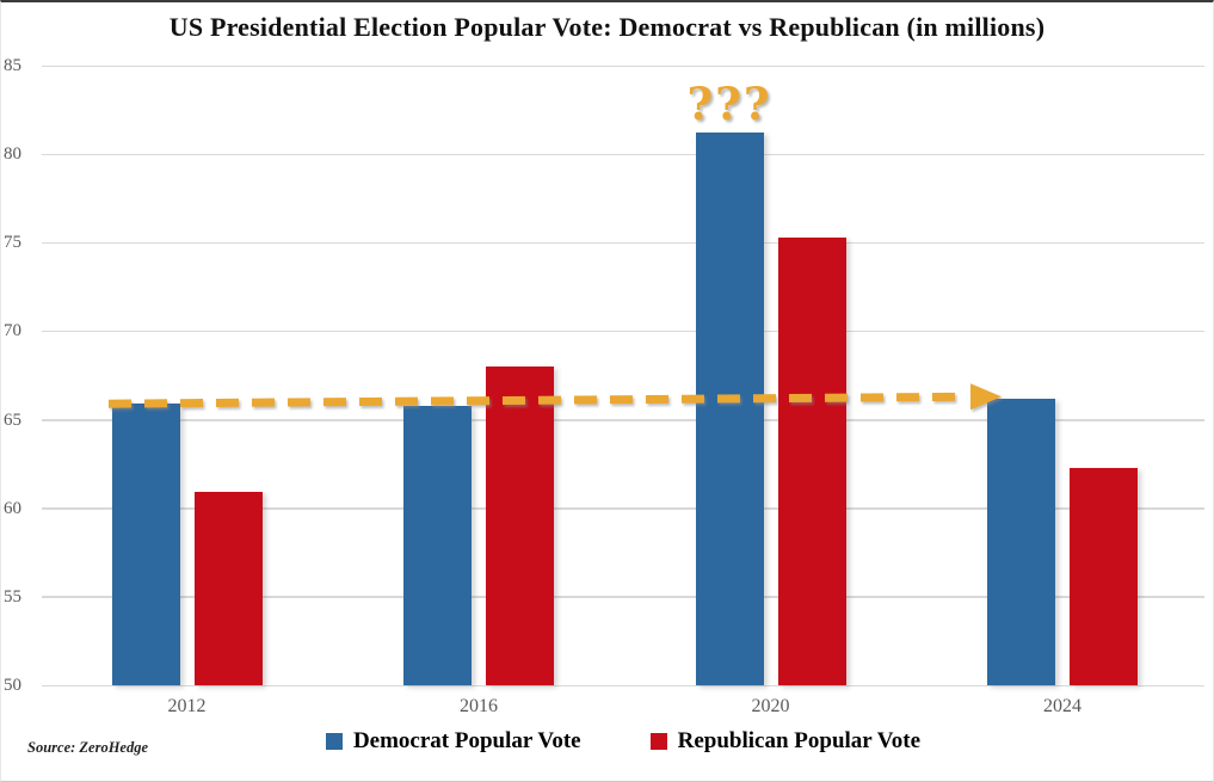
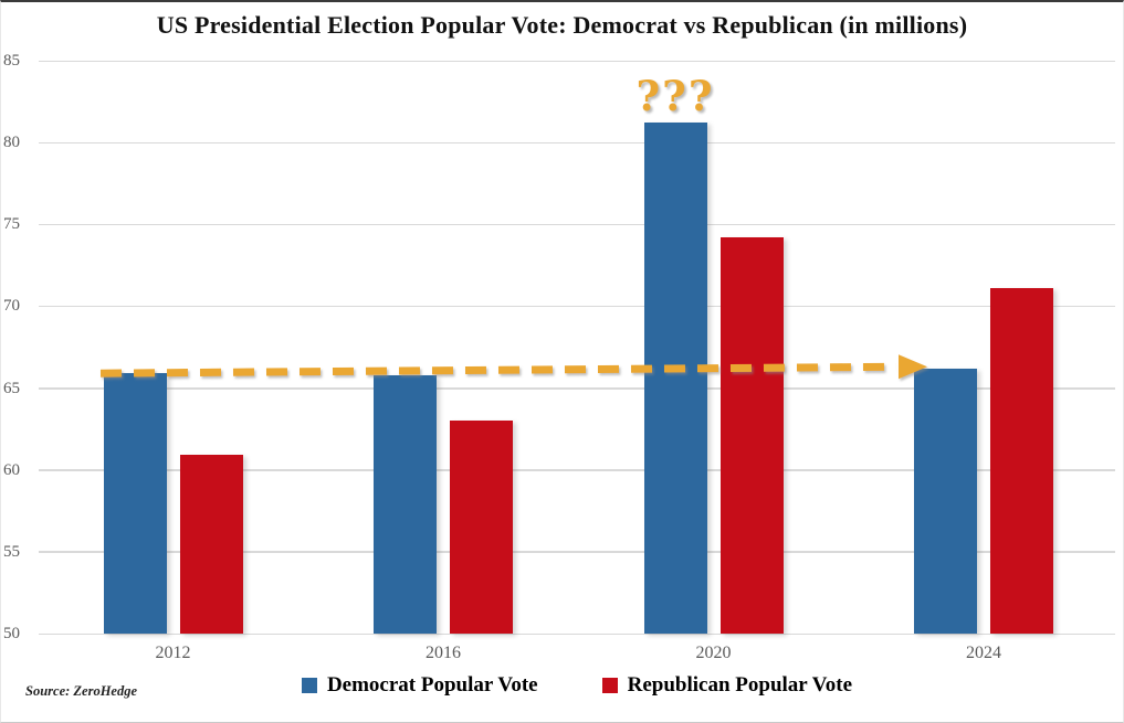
Republican Popular Vote/2016: 68.0 -> 63.0
Republican Popular Vote/2020: 75.3 -> 74.2
Republican Popular Vote/2024: 62.3 -> 71.1
